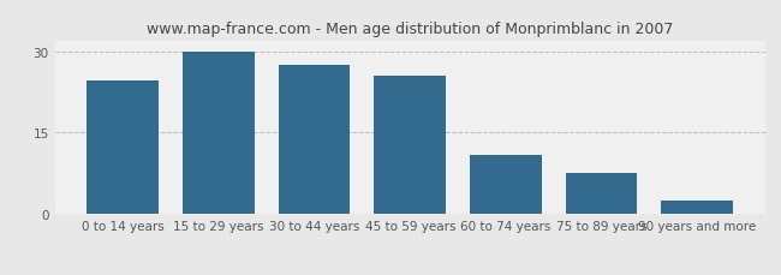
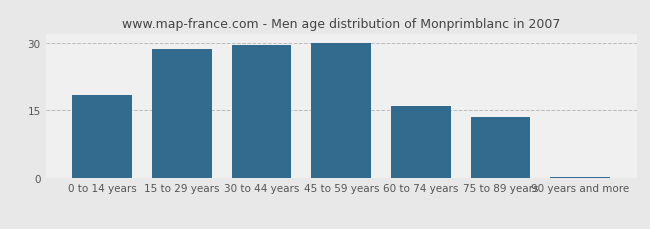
0 to 14 years: 24.5 -> 18.5
15 to 29 years: 30.0 -> 28.5
30 to 44 years: 27.5 -> 29.5
45 to 59 years: 25.5 -> 30.0
60 to 74 years: 11.0 -> 16.0
75 to 89 years: 7.5 -> 13.5
90 years and more: 2.5 -> 0.4
